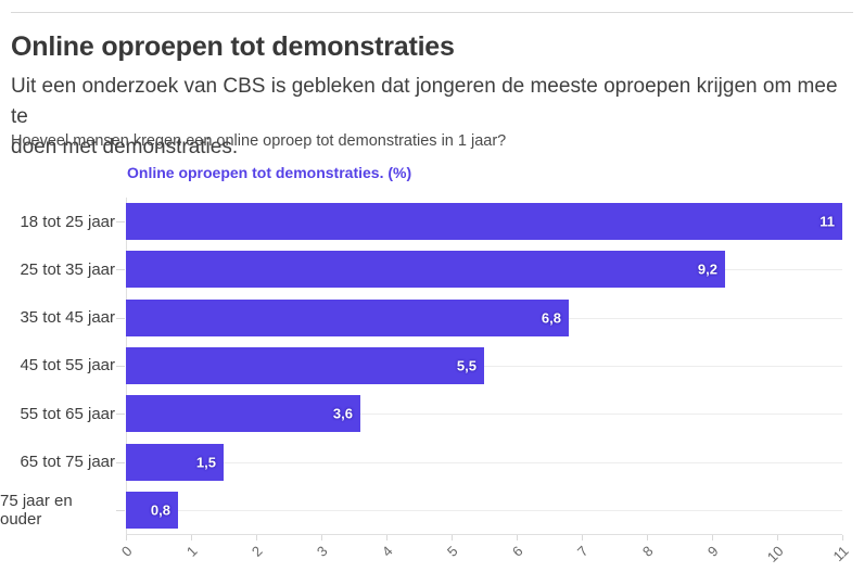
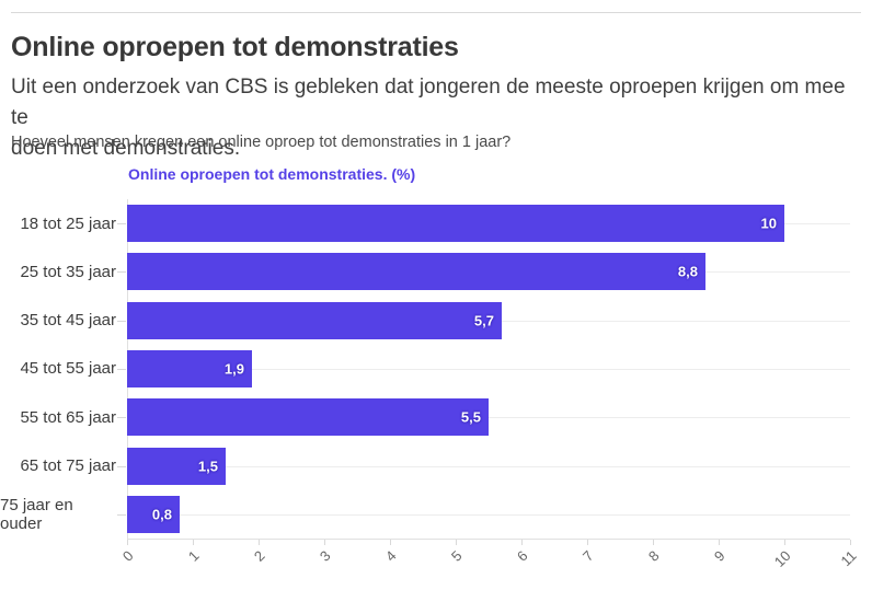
18 tot 25 jaar: 11 -> 10
25 tot 35 jaar: 9,2 -> 8,8
35 tot 45 jaar: 6,8 -> 5,7
45 tot 55 jaar: 5,5 -> 1,9
55 tot 65 jaar: 3,6 -> 5,5
